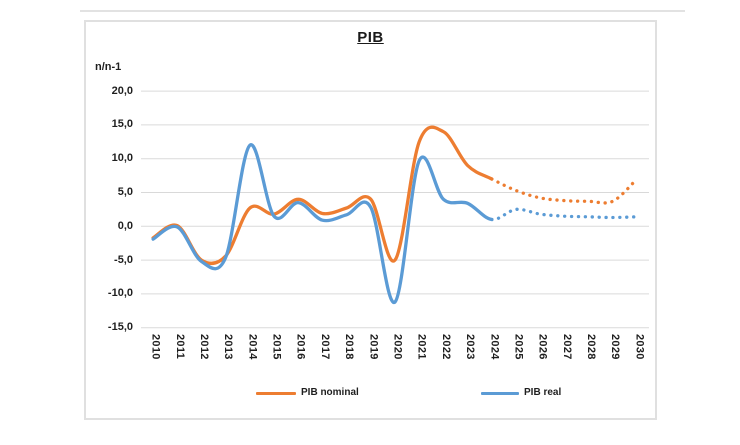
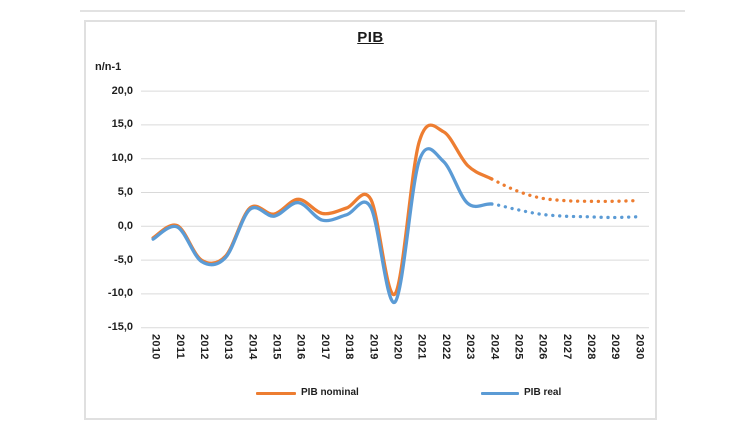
PIB real/2014: 12 -> 2
PIB nominal/2020: -5 -> -10
PIB real/2022: 4 -> 10
PIB real/2024: 1 -> 3
PIB nominal/2030: 7 -> 4
